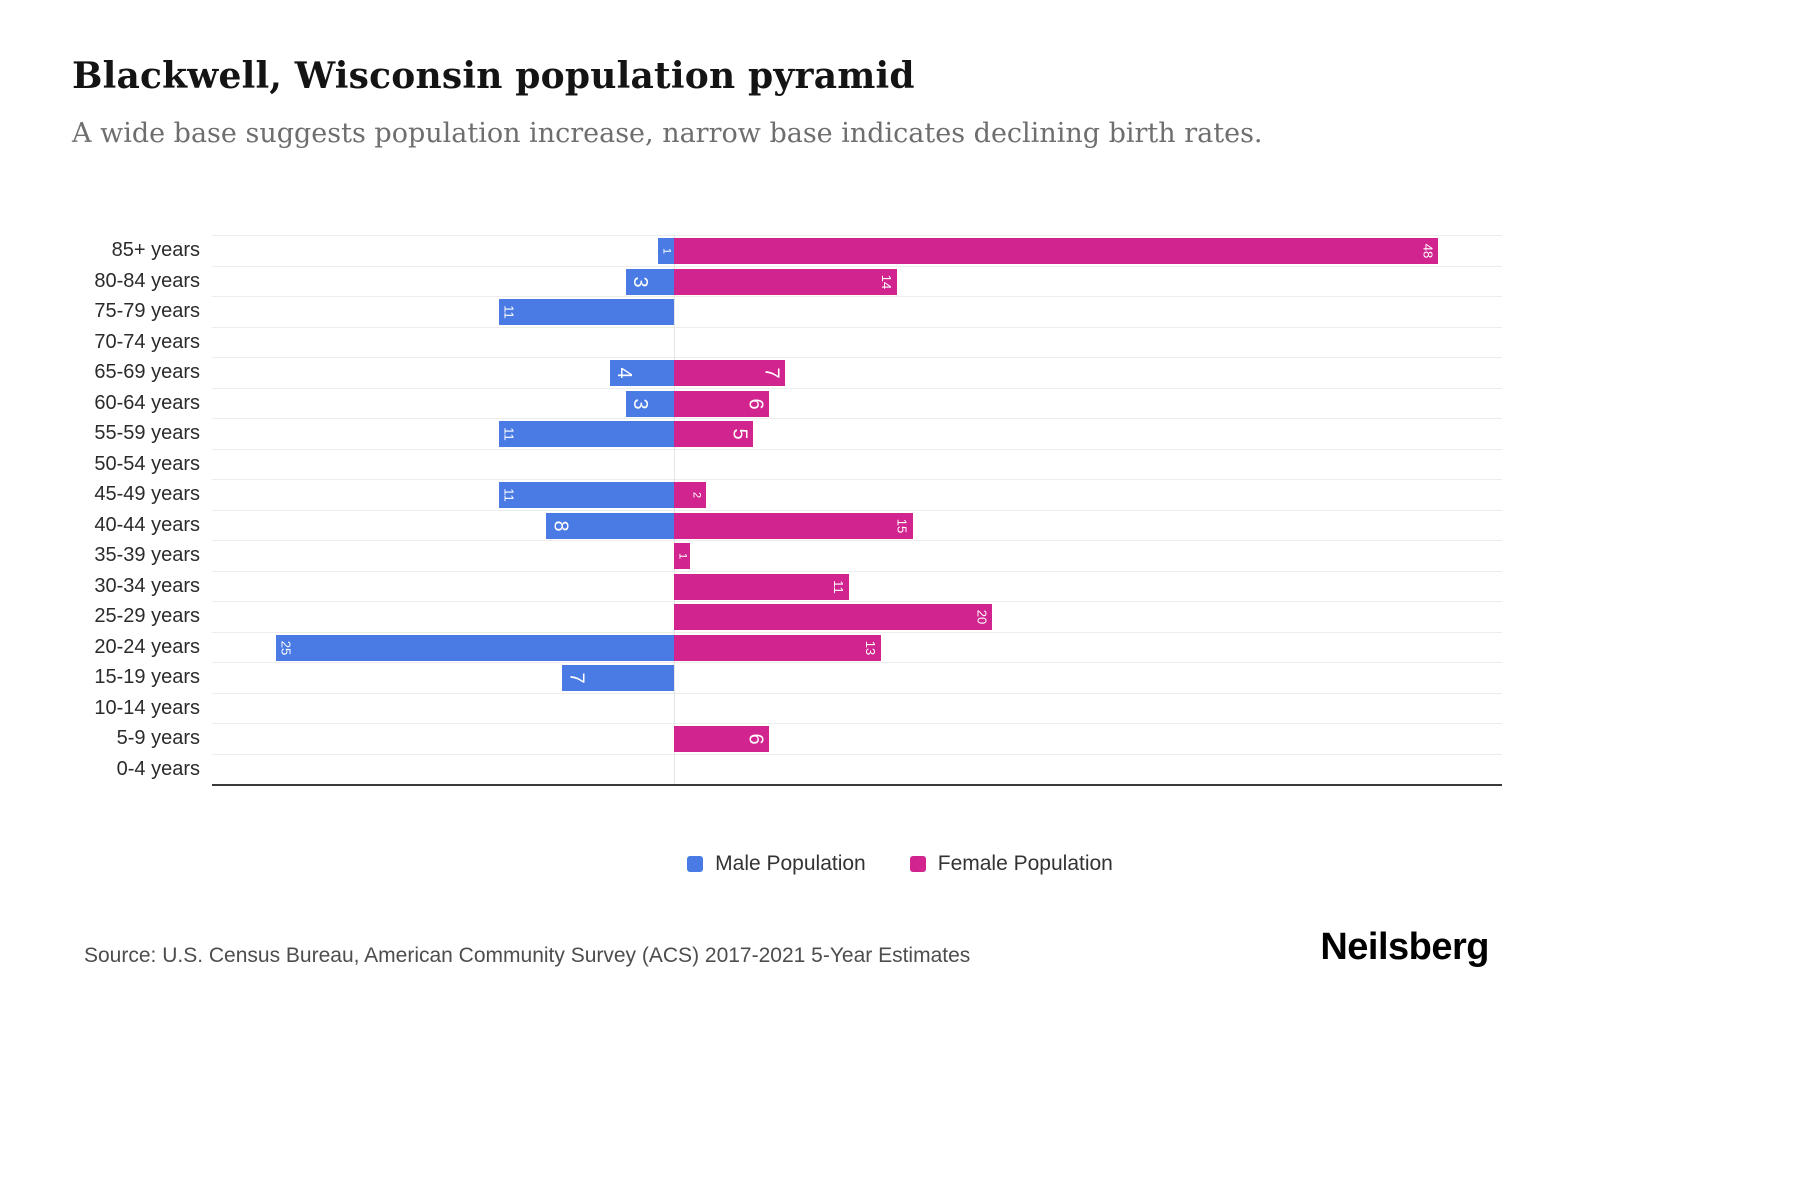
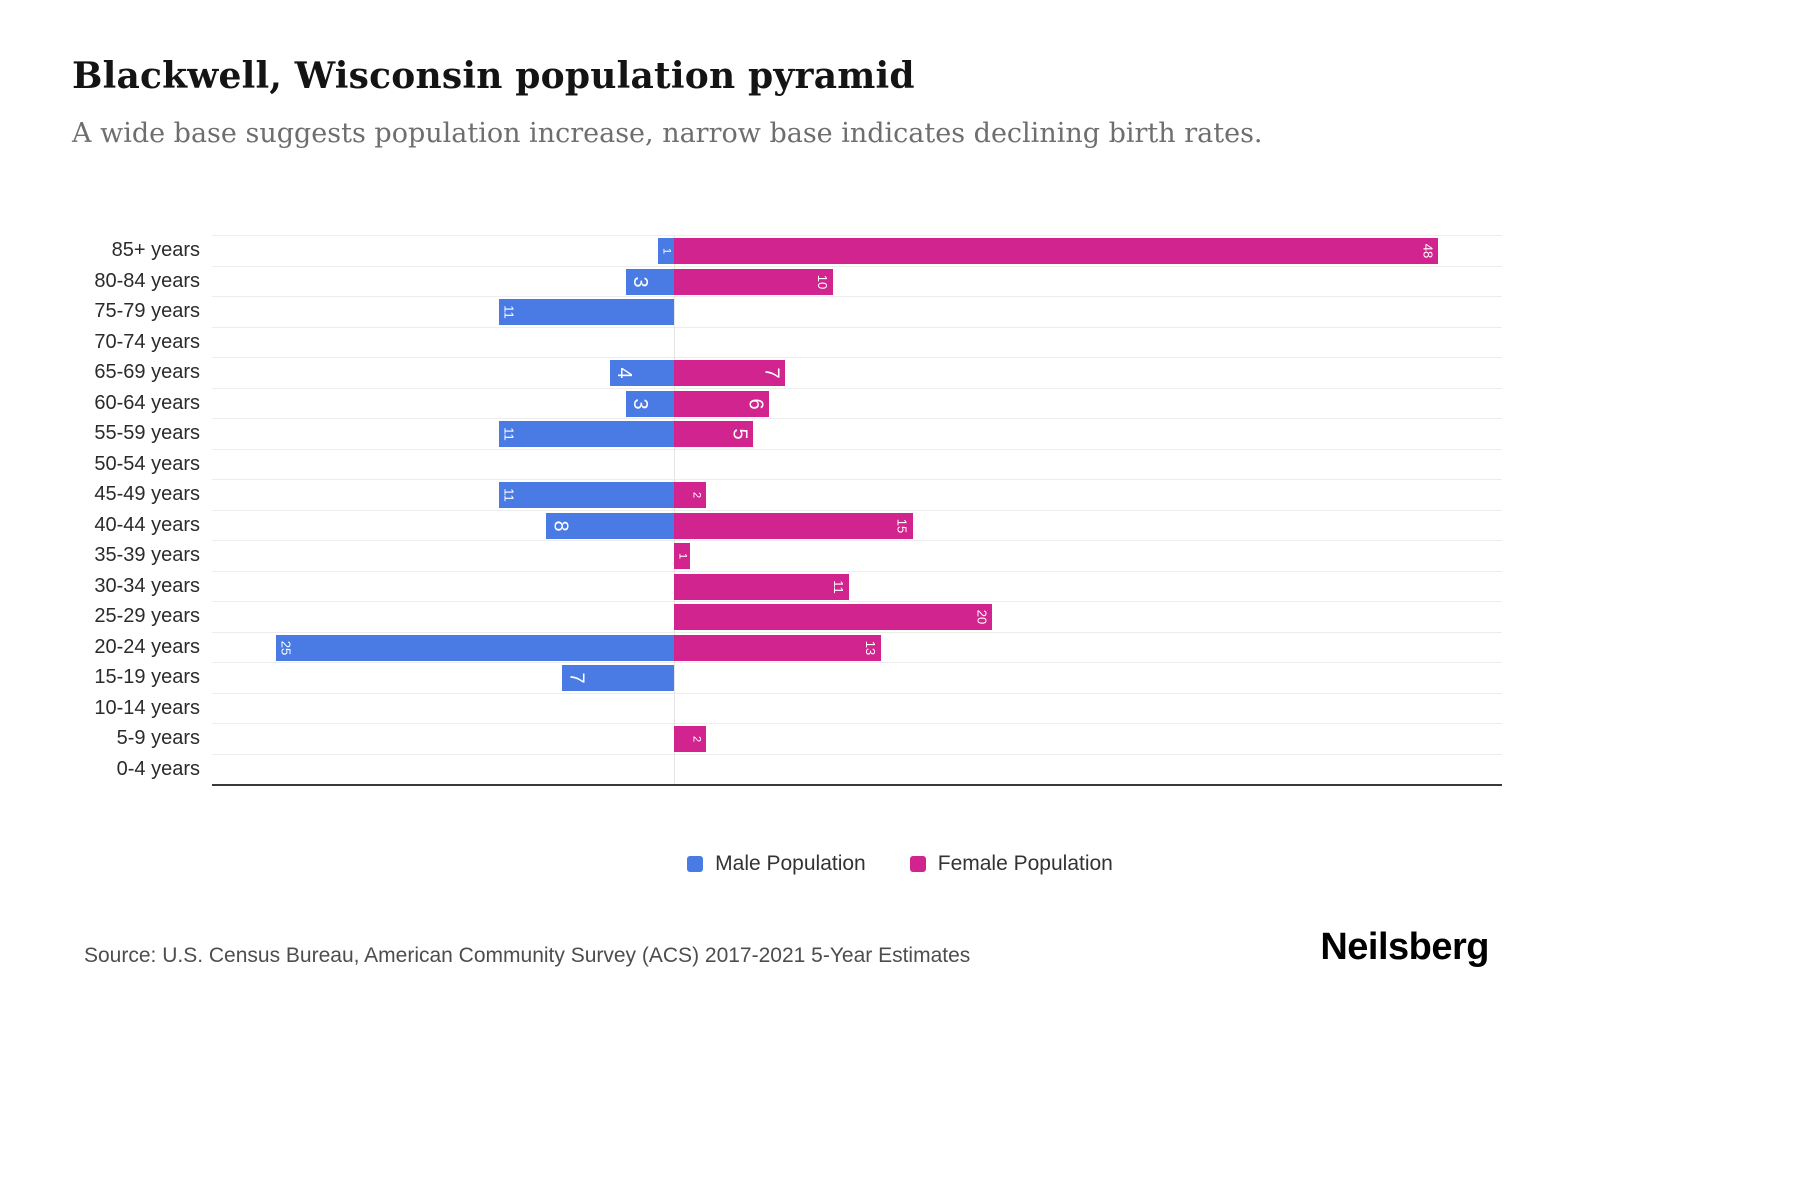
Female Population/80-84 years: 14 -> 10
Female Population/5-9 years: 6 -> 2
